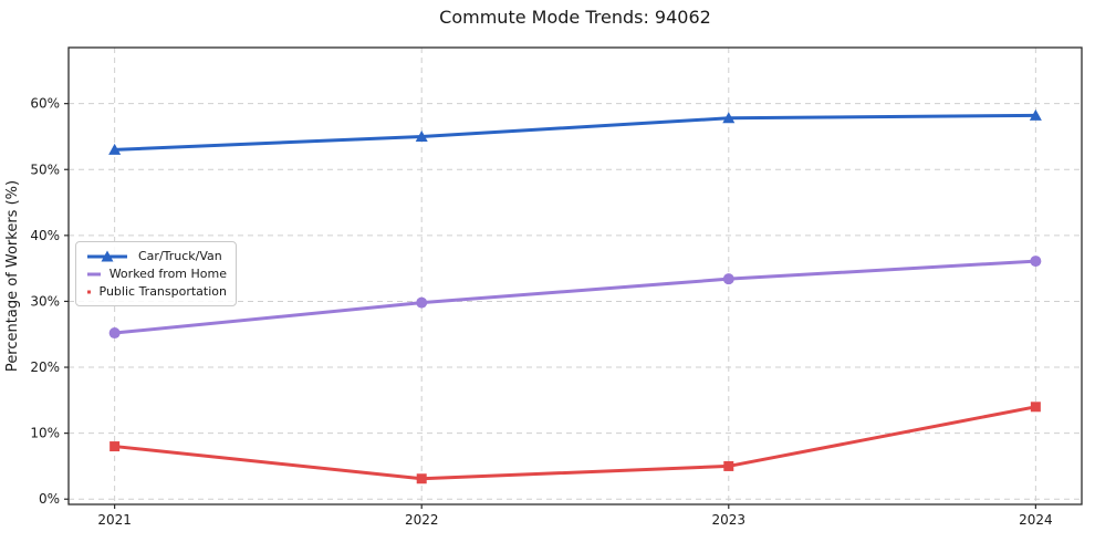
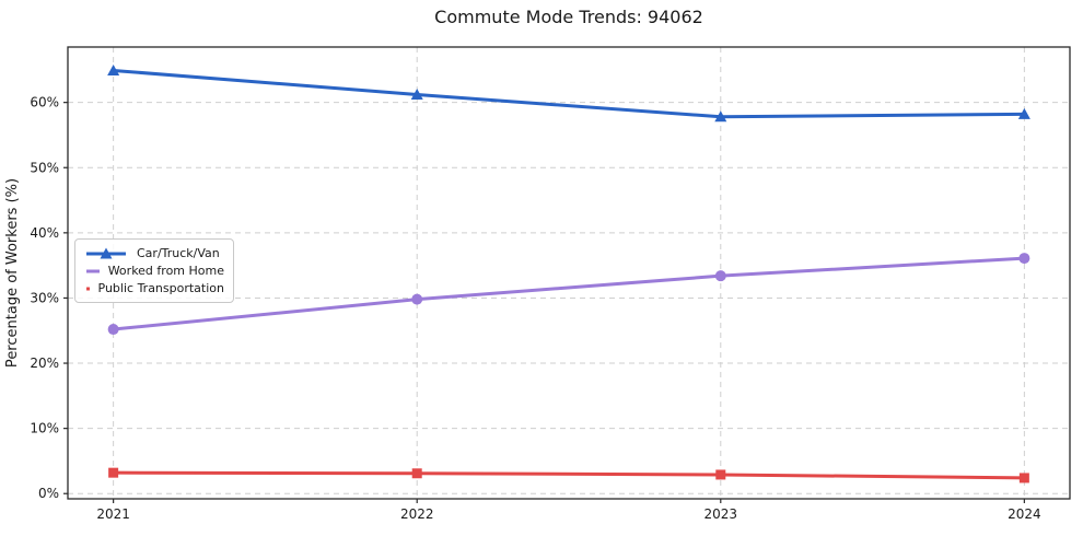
Car/Truck/Van/2021: 53% -> 65%
Public Transportation/2021: 8% -> 3%
Car/Truck/Van/2022: 55% -> 61%
Public Transportation/2023: 5% -> 3%
Public Transportation/2024: 14% -> 2%
